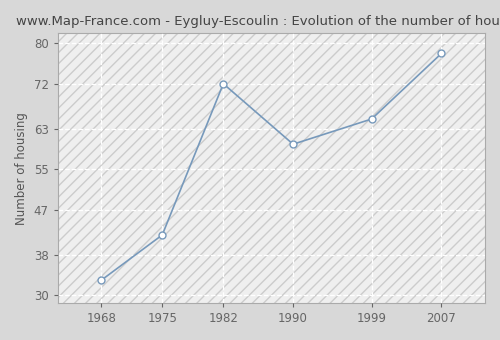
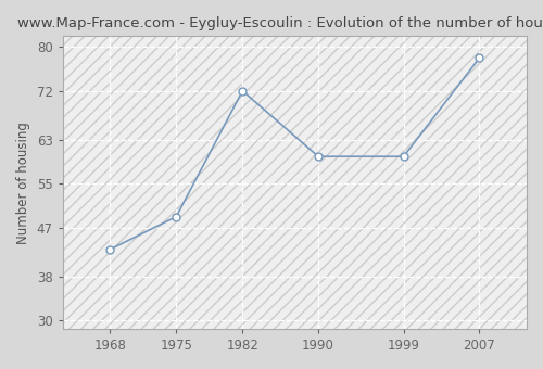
1968: 33 -> 43
1975: 42 -> 49
1999: 65 -> 60
